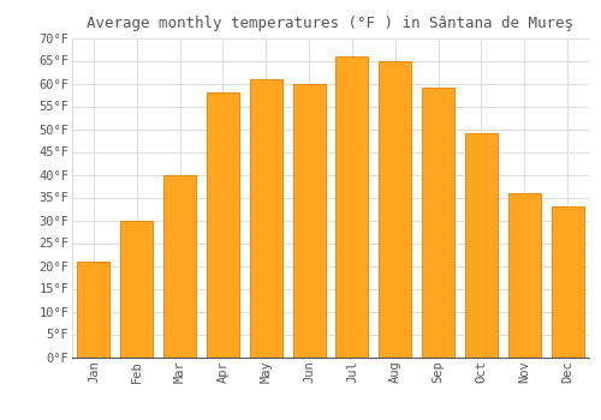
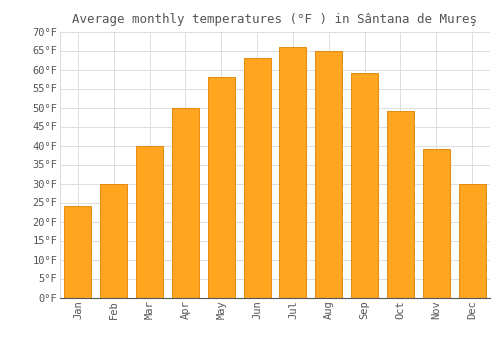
Jan: 21°F -> 24°F
Apr: 58°F -> 50°F
May: 61°F -> 58°F
Jun: 60°F -> 63°F
Nov: 36°F -> 39°F
Dec: 33°F -> 30°F
